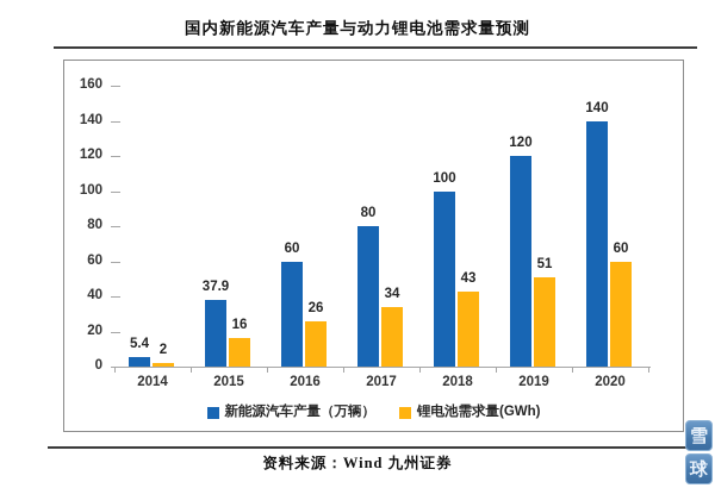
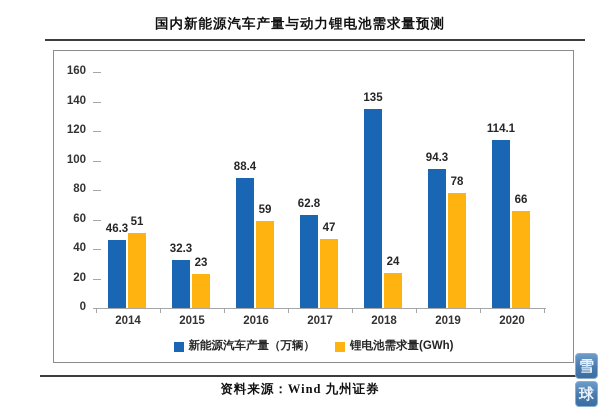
新能源汽车产量（万辆）/2014: 5.4 -> 46.3
锂电池需求量(GWh)/2014: 2 -> 51
新能源汽车产量（万辆）/2015: 37.9 -> 32.3
锂电池需求量(GWh)/2015: 16 -> 23
新能源汽车产量（万辆）/2016: 60 -> 88.4
锂电池需求量(GWh)/2016: 26 -> 59
新能源汽车产量（万辆）/2017: 80 -> 62.8
锂电池需求量(GWh)/2017: 34 -> 47
新能源汽车产量（万辆）/2018: 100 -> 135
锂电池需求量(GWh)/2018: 43 -> 24
新能源汽车产量（万辆）/2019: 120 -> 94.3
锂电池需求量(GWh)/2019: 51 -> 78
新能源汽车产量（万辆）/2020: 140 -> 114.1
锂电池需求量(GWh)/2020: 60 -> 66
